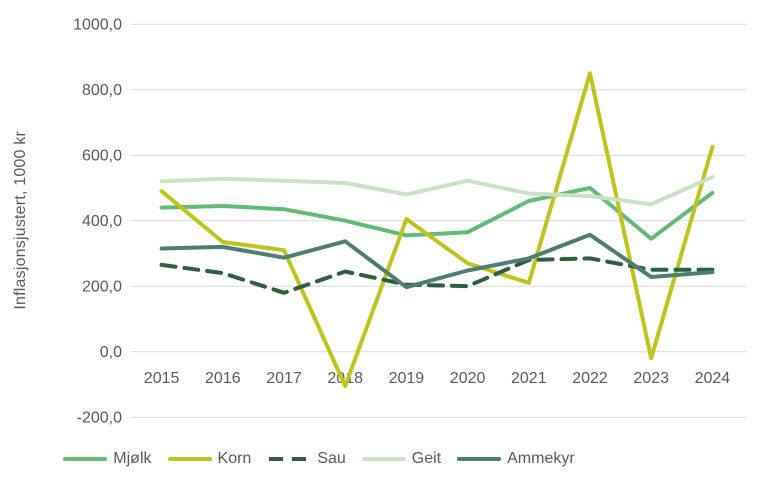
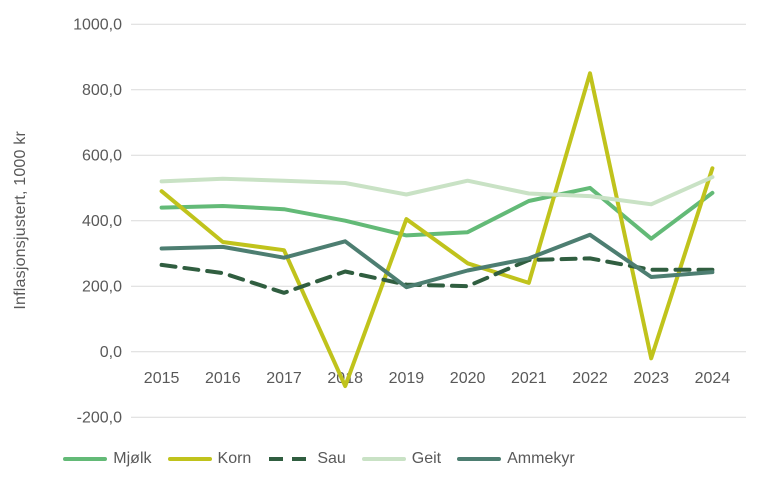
Korn/2024: 620 -> 560
